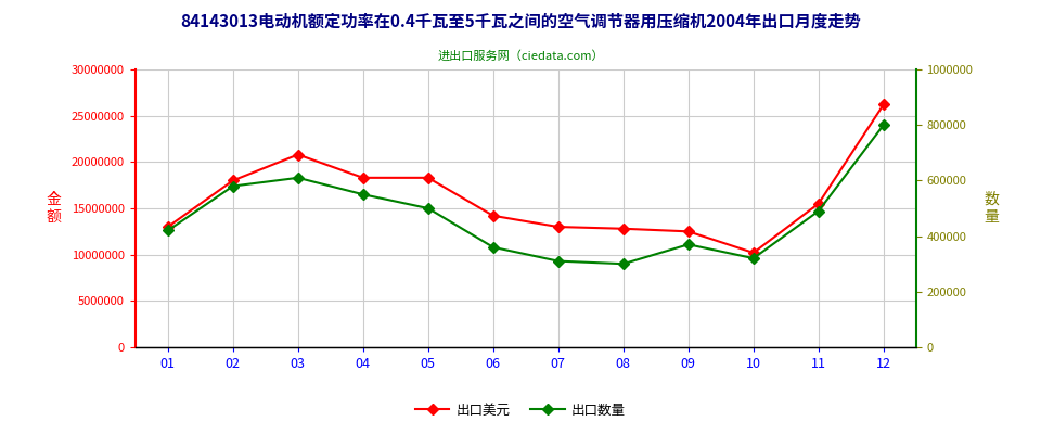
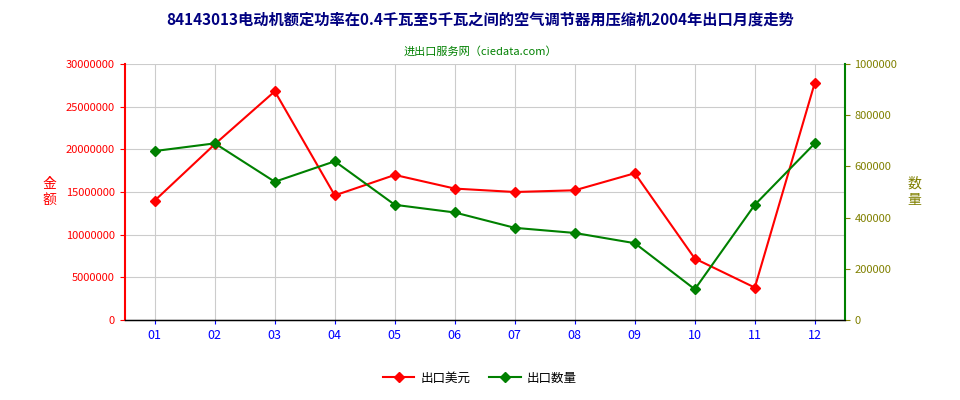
出口美元/01: 13000000 -> 14000000
出口数量/01: 420000 -> 660000
出口美元/02: 18000000 -> 20600000
出口数量/02: 580000 -> 690000
出口美元/03: 20800000 -> 26800000
出口数量/03: 610000 -> 540000
出口美元/04: 18300000 -> 14600000
出口数量/04: 550000 -> 620000
出口美元/05: 18300000 -> 17000000
出口数量/05: 500000 -> 450000
出口美元/06: 14200000 -> 15400000
出口数量/06: 360000 -> 420000
出口美元/07: 13000000 -> 15000000
出口数量/07: 310000 -> 360000
出口美元/08: 12800000 -> 15200000
出口数量/08: 300000 -> 340000
出口美元/09: 12500000 -> 17200000
出口数量/09: 370000 -> 300000
出口美元/10: 10200000 -> 7200000
出口数量/10: 320000 -> 120000
出口美元/11: 15500000 -> 3800000
出口数量/11: 490000 -> 450000
出口美元/12: 26200000 -> 27800000
出口数量/12: 800000 -> 690000
